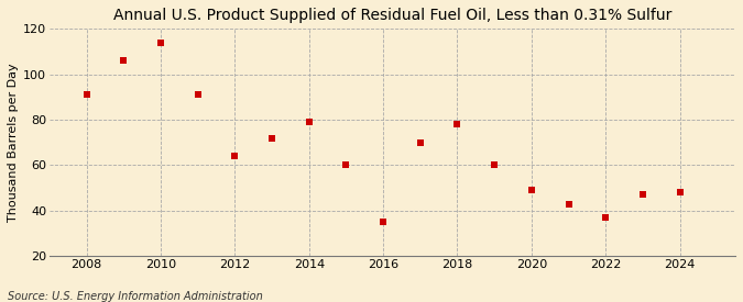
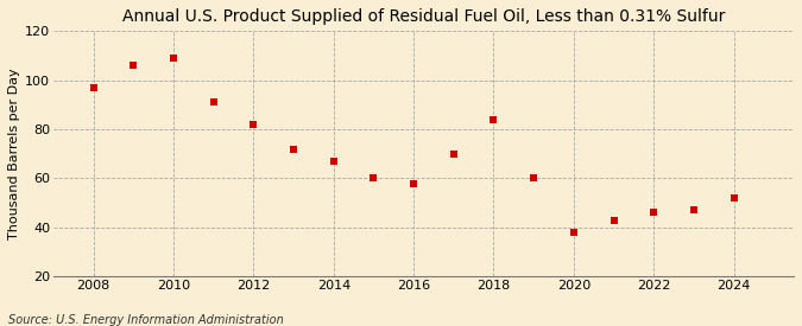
2008: 91 -> 97
2010: 114 -> 109
2012: 64 -> 82
2014: 79 -> 67
2016: 35 -> 58
2018: 78 -> 84
2020: 49 -> 38
2022: 37 -> 46
2024: 48 -> 52
